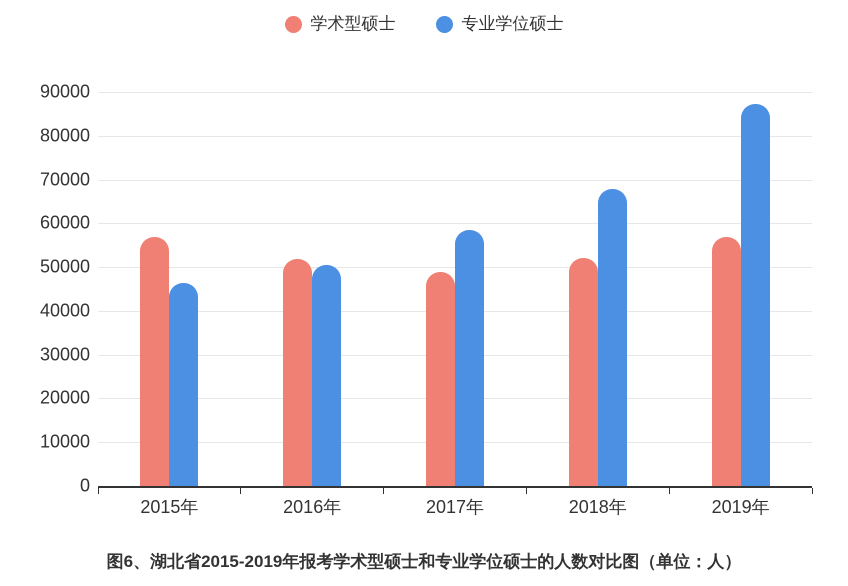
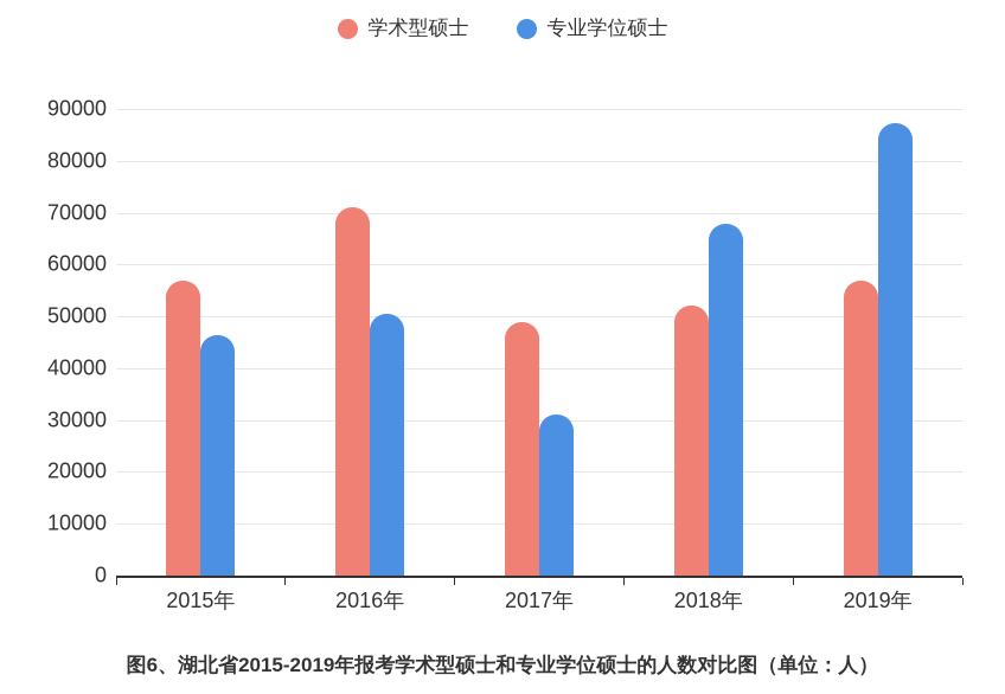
学术型硕士/2016年: 52000 -> 71000
专业学位硕士/2017年: 58000 -> 31000
